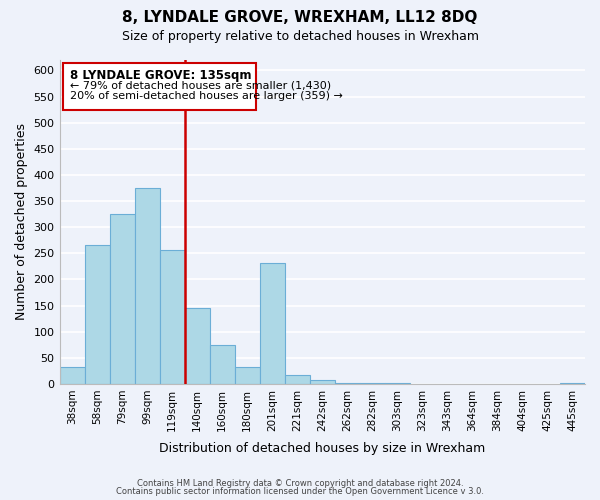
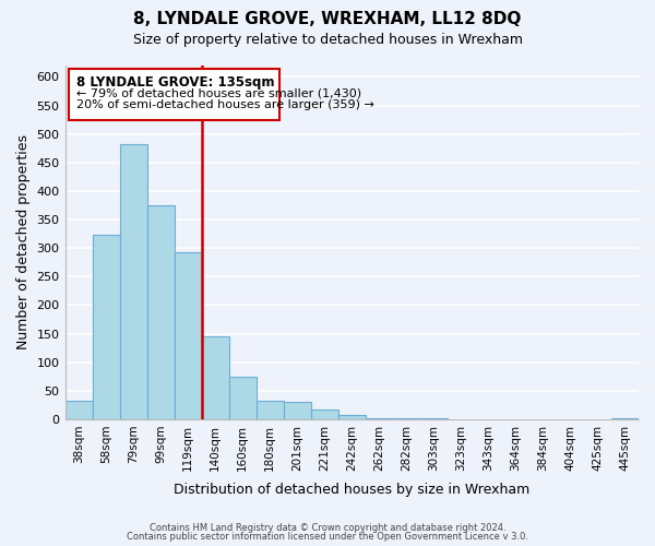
58sqm: 266 -> 323
79sqm: 326 -> 483
119sqm: 256 -> 293
201sqm: 232 -> 30
